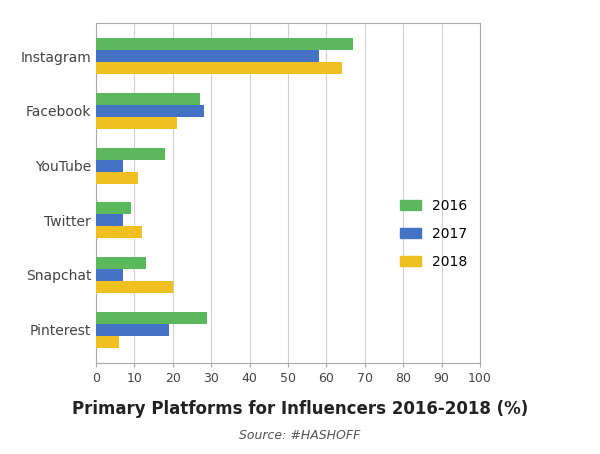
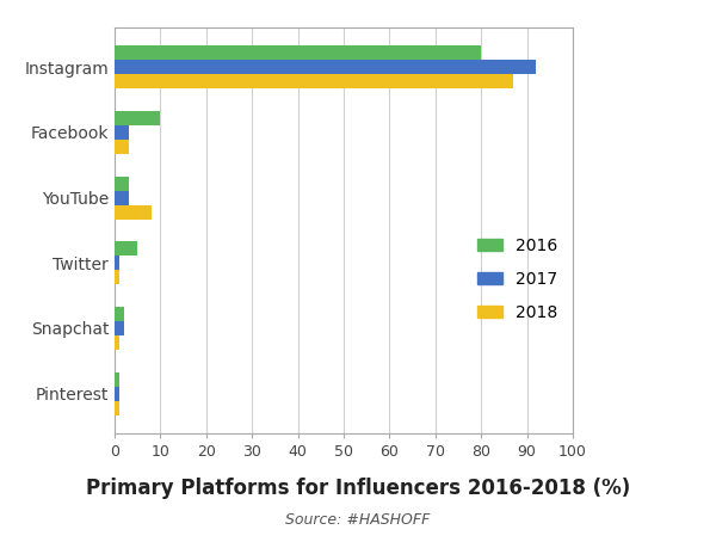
2016/Instagram: 67 -> 80
2017/Instagram: 58 -> 92
2018/Instagram: 64 -> 87
2016/Facebook: 27 -> 10
2017/Facebook: 28 -> 3
2018/Facebook: 21 -> 3
2016/YouTube: 18 -> 3
2017/YouTube: 7 -> 3
2018/YouTube: 11 -> 8
2016/Twitter: 9 -> 5
2017/Twitter: 7 -> 1
2018/Twitter: 12 -> 1
2016/Snapchat: 13 -> 2
2017/Snapchat: 7 -> 2
2018/Snapchat: 20 -> 1
2016/Pinterest: 29 -> 1
2017/Pinterest: 19 -> 1
2018/Pinterest: 6 -> 1
